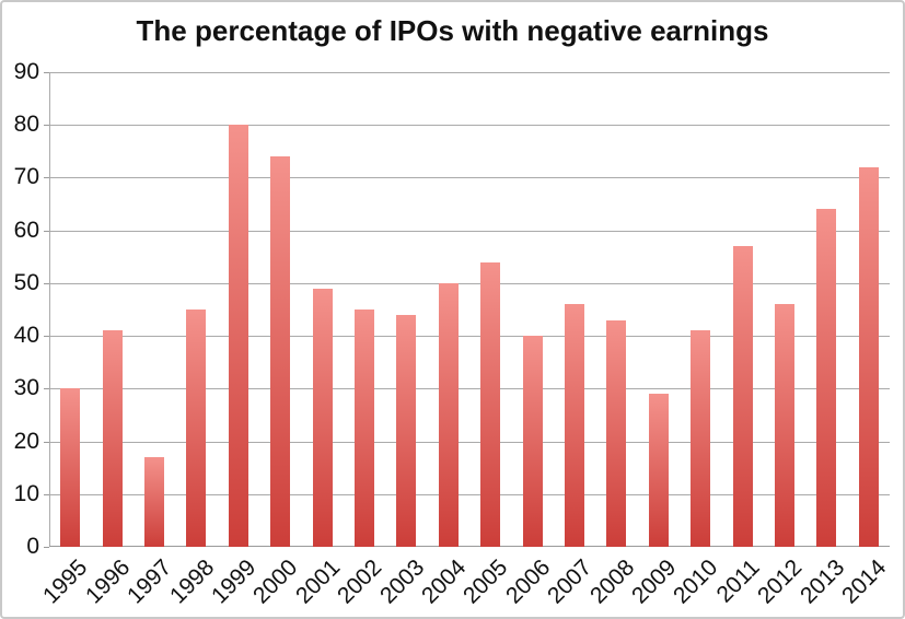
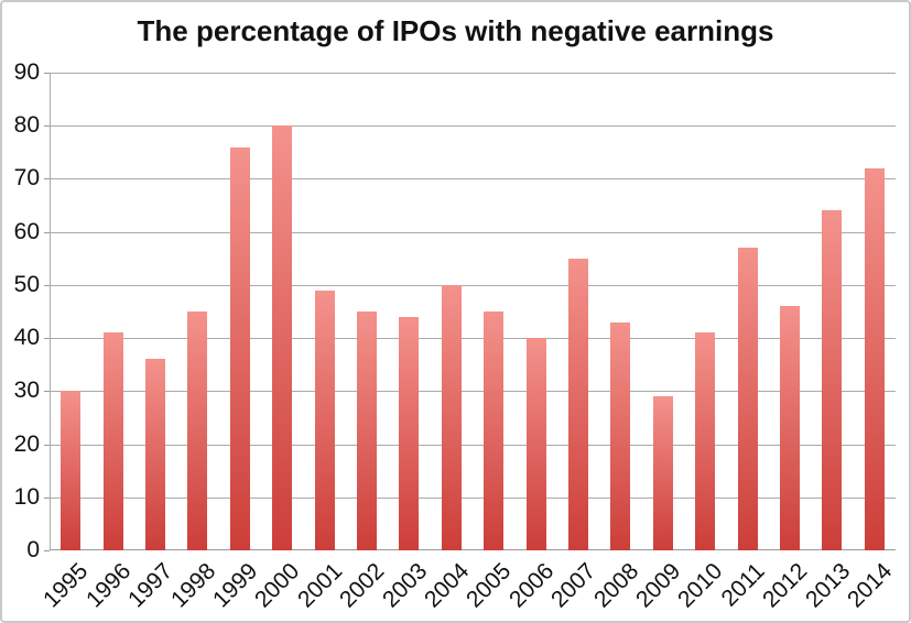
1997: 17 -> 36
1999: 80 -> 76
2000: 74 -> 80
2005: 54 -> 45
2007: 46 -> 55
